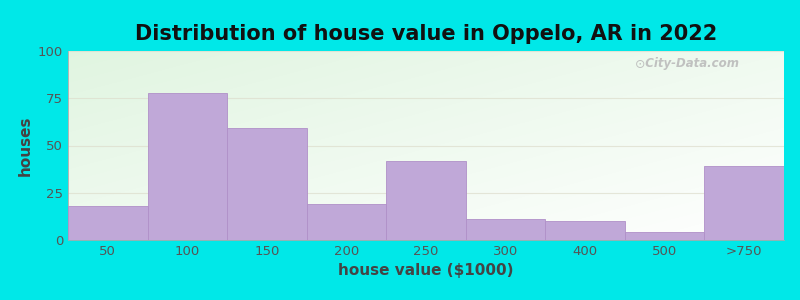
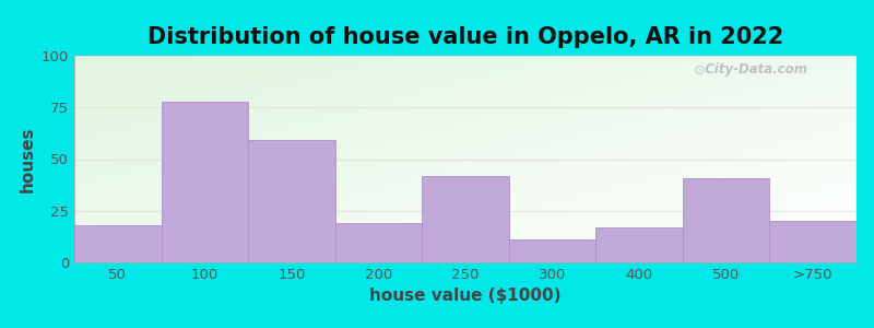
400: 10 -> 17
500: 4 -> 41
>750: 39 -> 20
